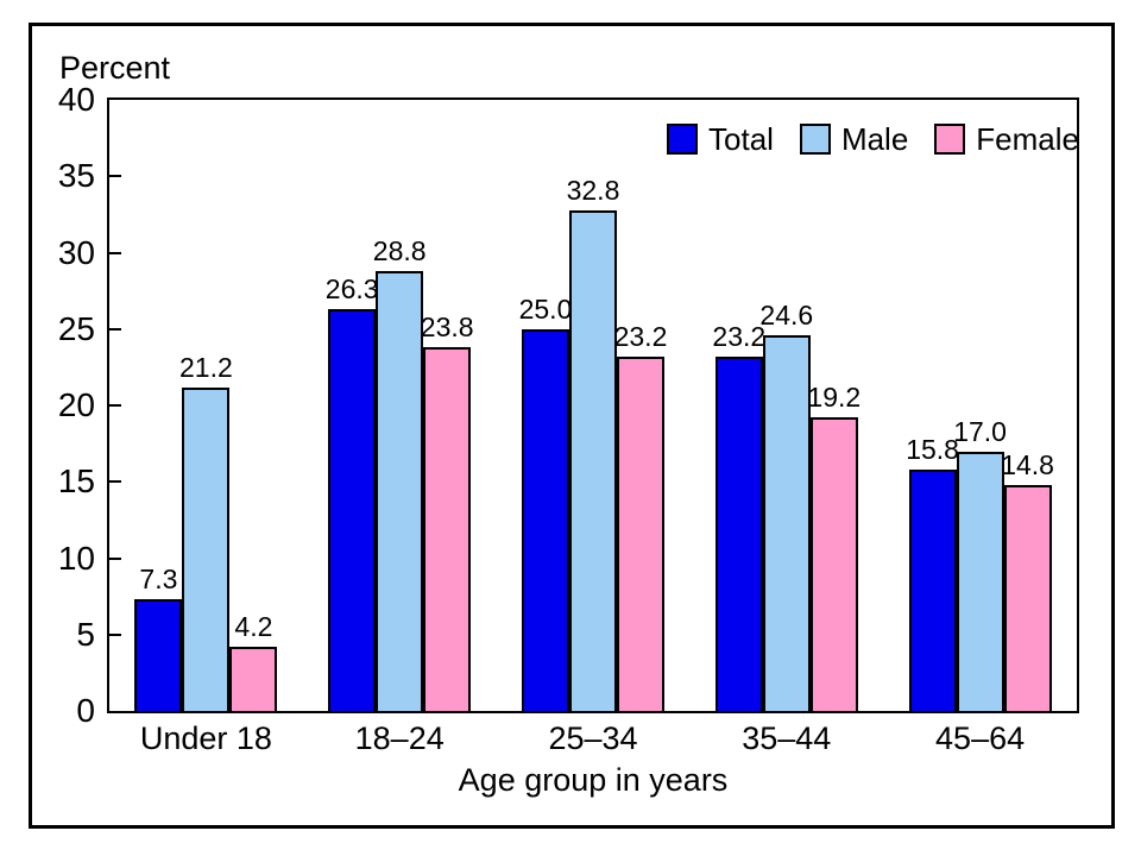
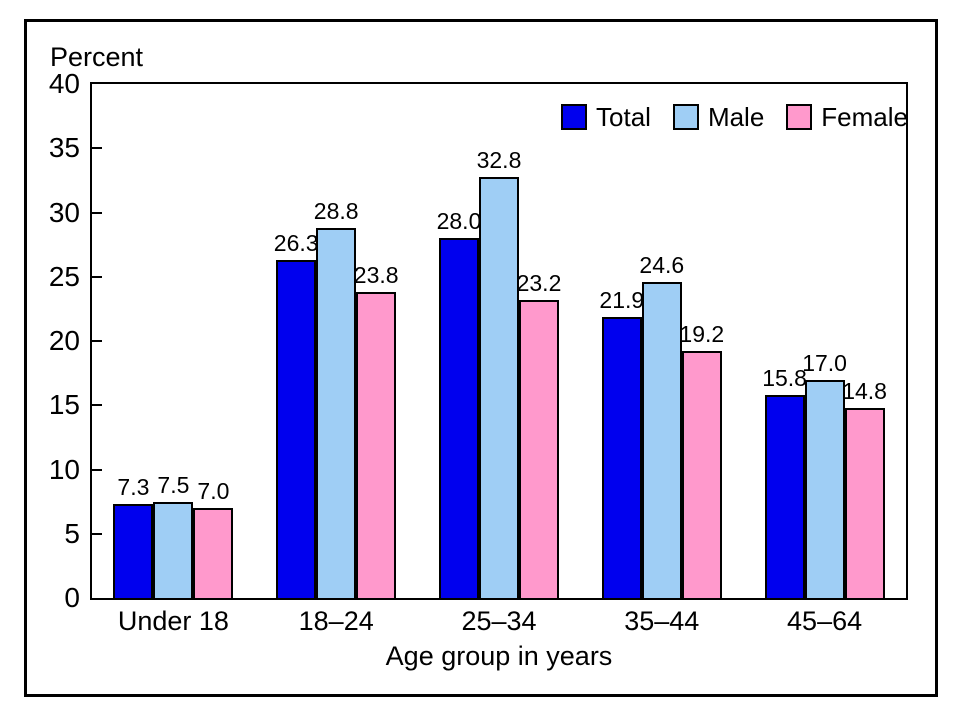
Male/Under 18: 21.2 -> 7.5
Female/Under 18: 4.2 -> 7.0
Total/25–34: 25.0 -> 28.0
Total/35–44: 23.2 -> 21.9
